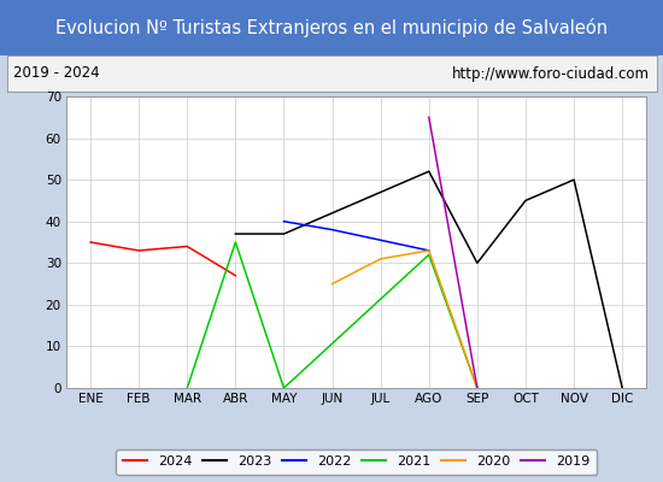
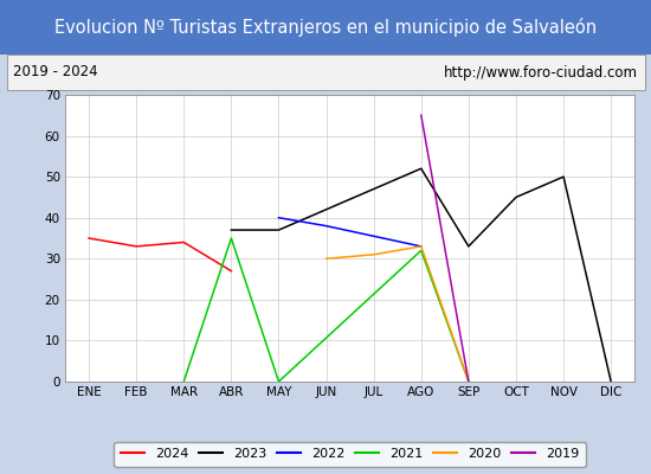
2020/JUN: 25 -> 30
2023/SEP: 30 -> 33
